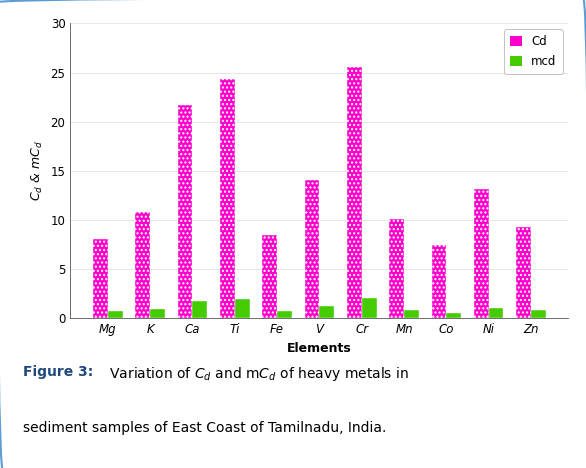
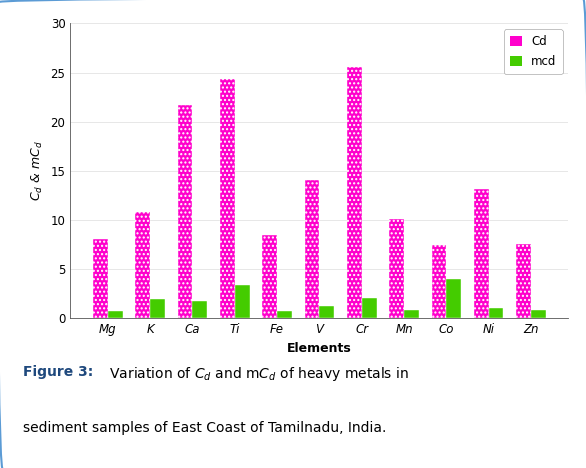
mcd/K: 0.9 -> 2.0
mcd/Ti: 2.0 -> 3.4
mcd/Co: 0.5 -> 4.0
Cd/Zn: 9.3 -> 7.6
